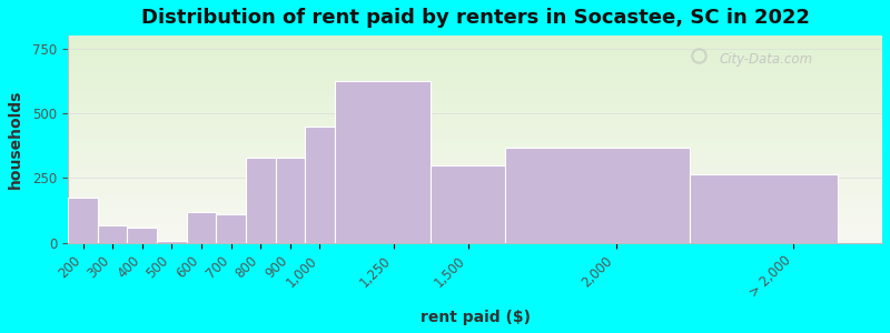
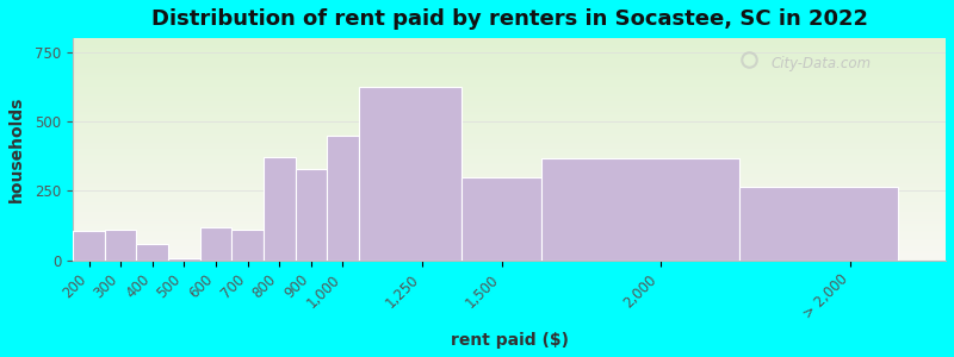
200: 175 -> 105
300: 65 -> 110
800: 330 -> 370
